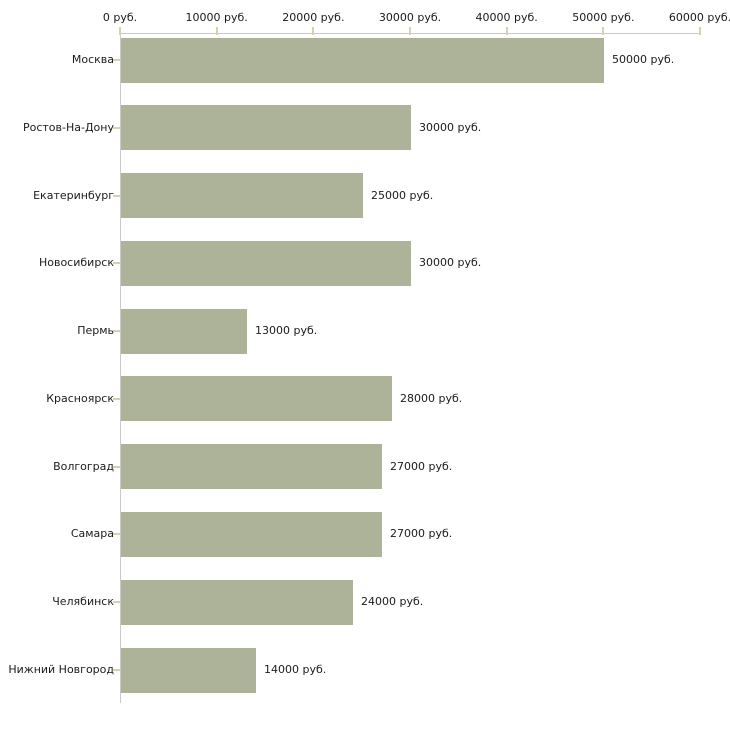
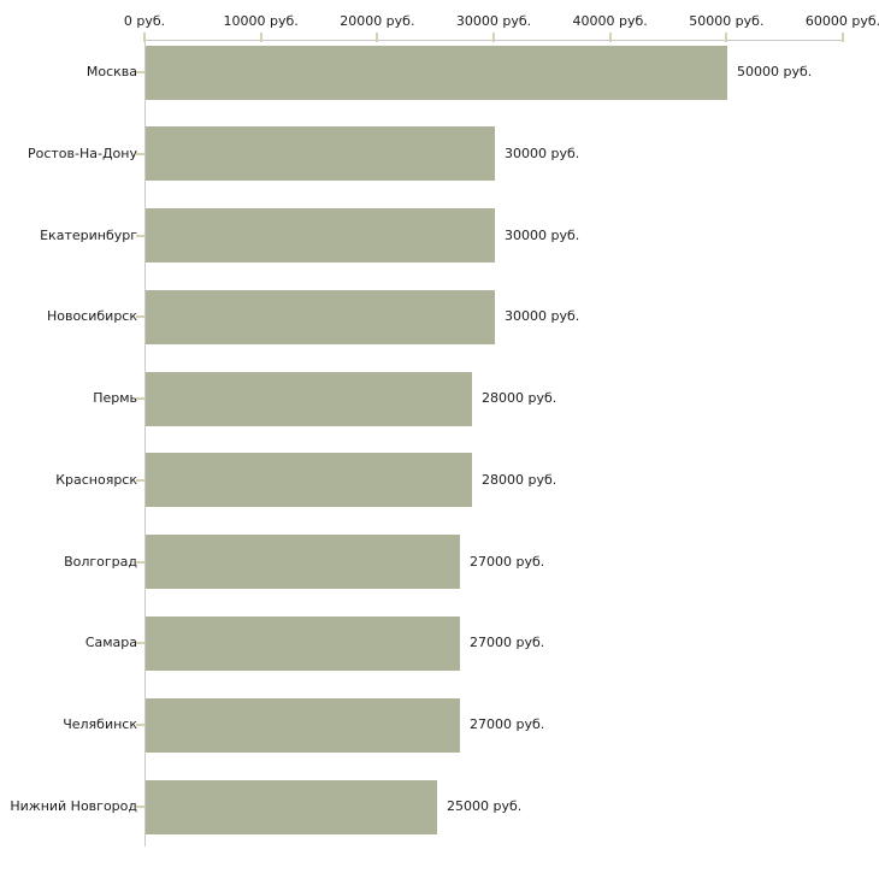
Екатеринбург: 25000 -> 30000
Пермь: 13000 -> 28000
Челябинск: 24000 -> 27000
Нижний Новгород: 14000 -> 25000
